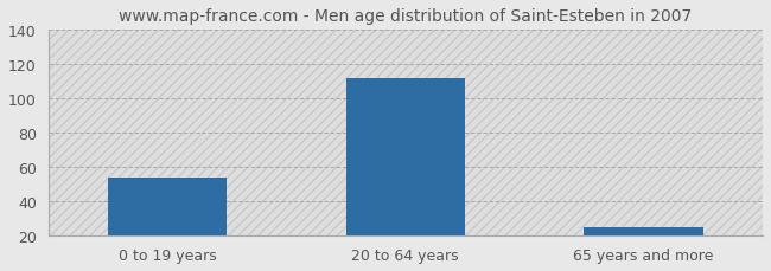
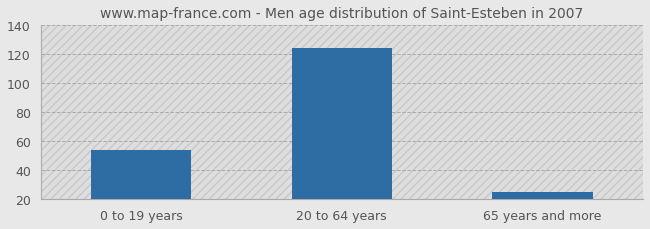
20 to 64 years: 112 -> 124
